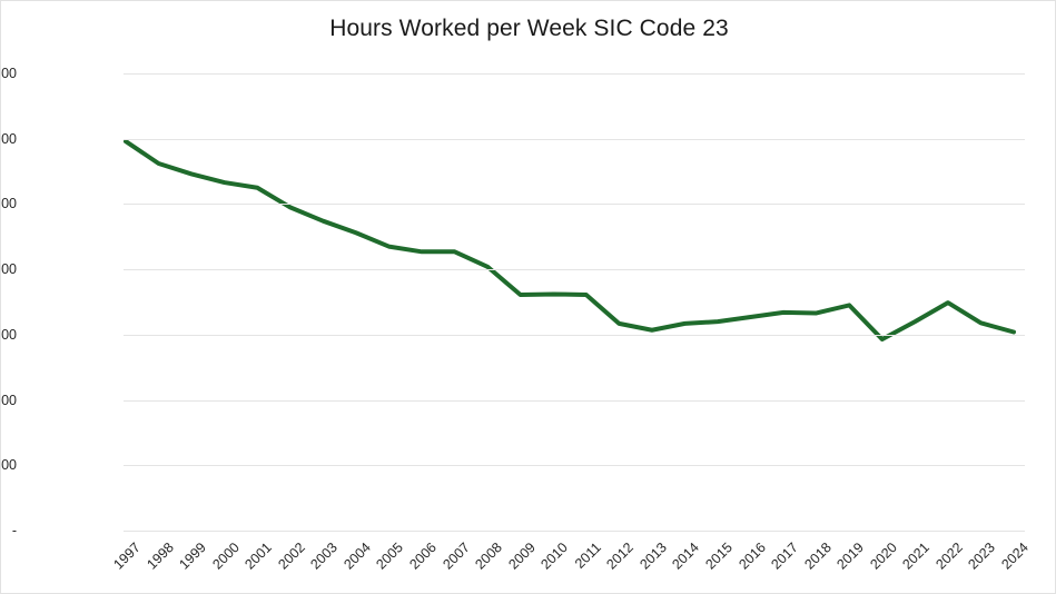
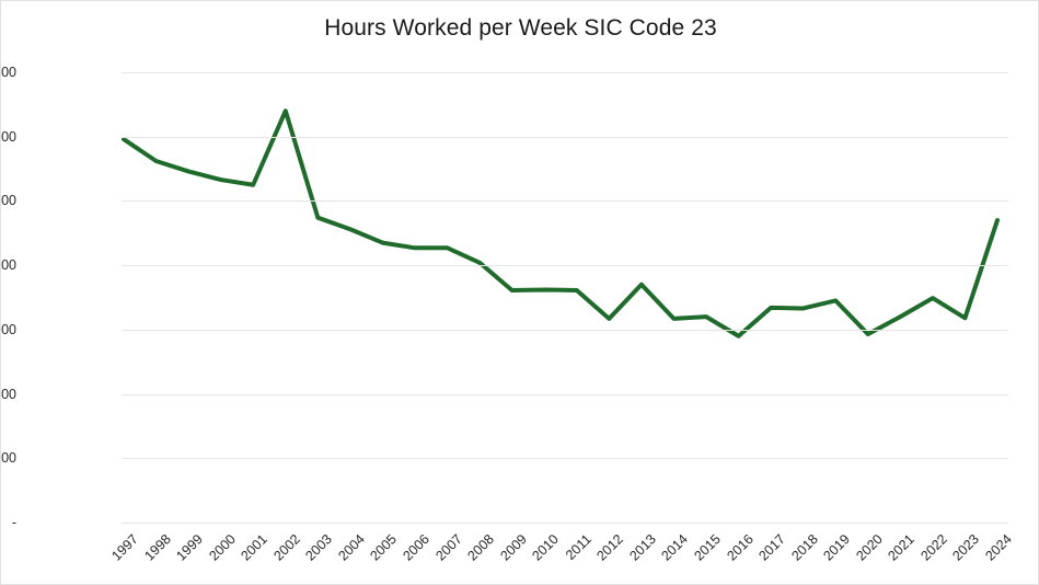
2002: 5000000 -> 6400000
2013: 3100000 -> 3700000
2016: 3300000 -> 2900000
2024: 3000000 -> 4700000
